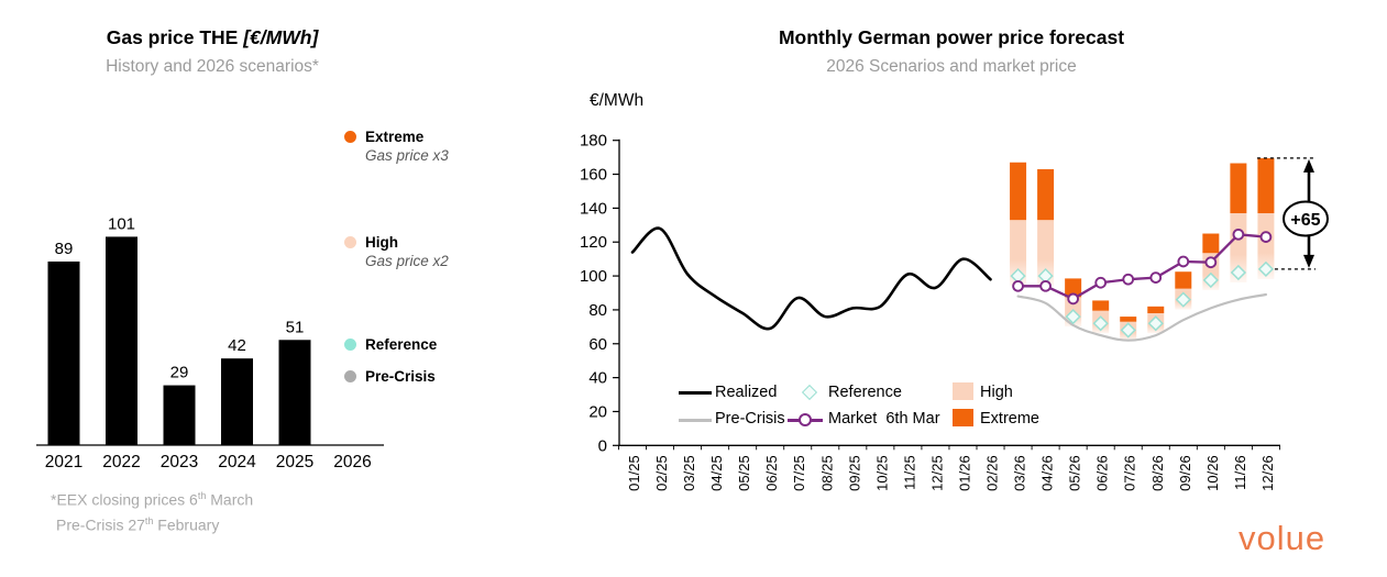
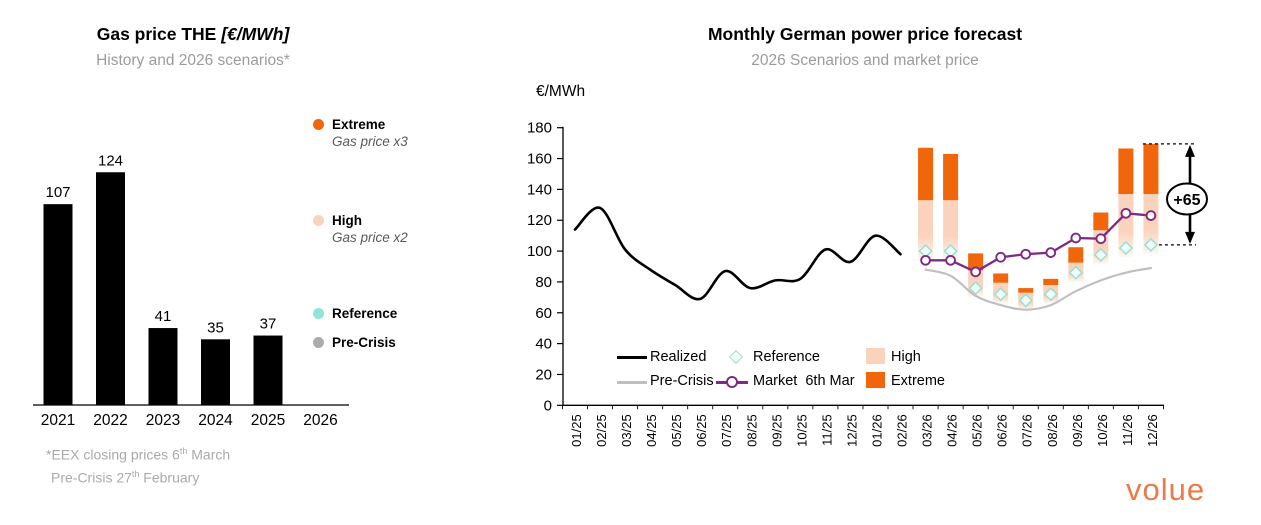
Gas price THE [€/MWh]/2021: 89 -> 107
Gas price THE [€/MWh]/2022: 101 -> 124
Gas price THE [€/MWh]/2023: 29 -> 41
Gas price THE [€/MWh]/2024: 42 -> 35
Gas price THE [€/MWh]/2025: 51 -> 37
